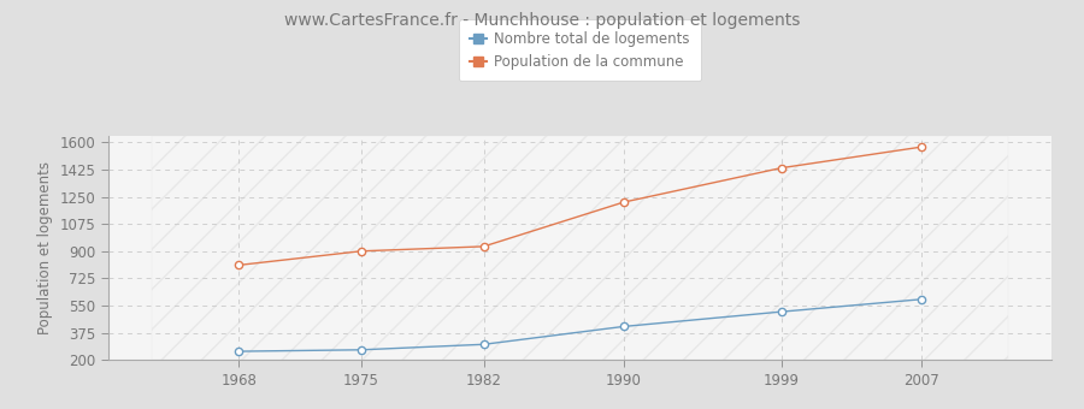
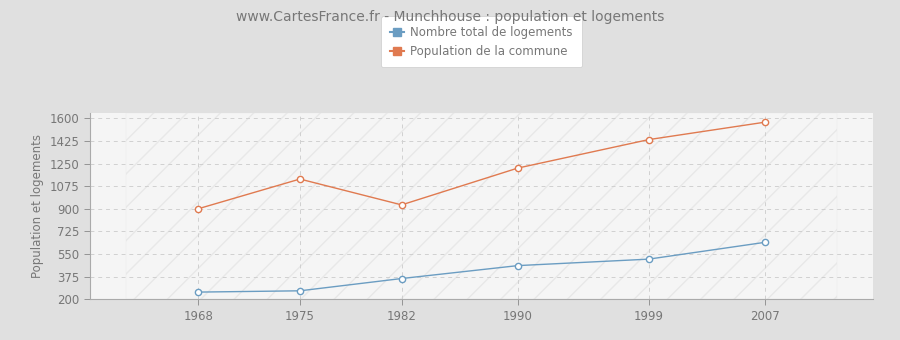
Population de la commune/1968: 810 -> 900
Population de la commune/1975: 900 -> 1130
Nombre total de logements/1982: 300 -> 360
Nombre total de logements/1990: 420 -> 460
Nombre total de logements/2007: 590 -> 640
